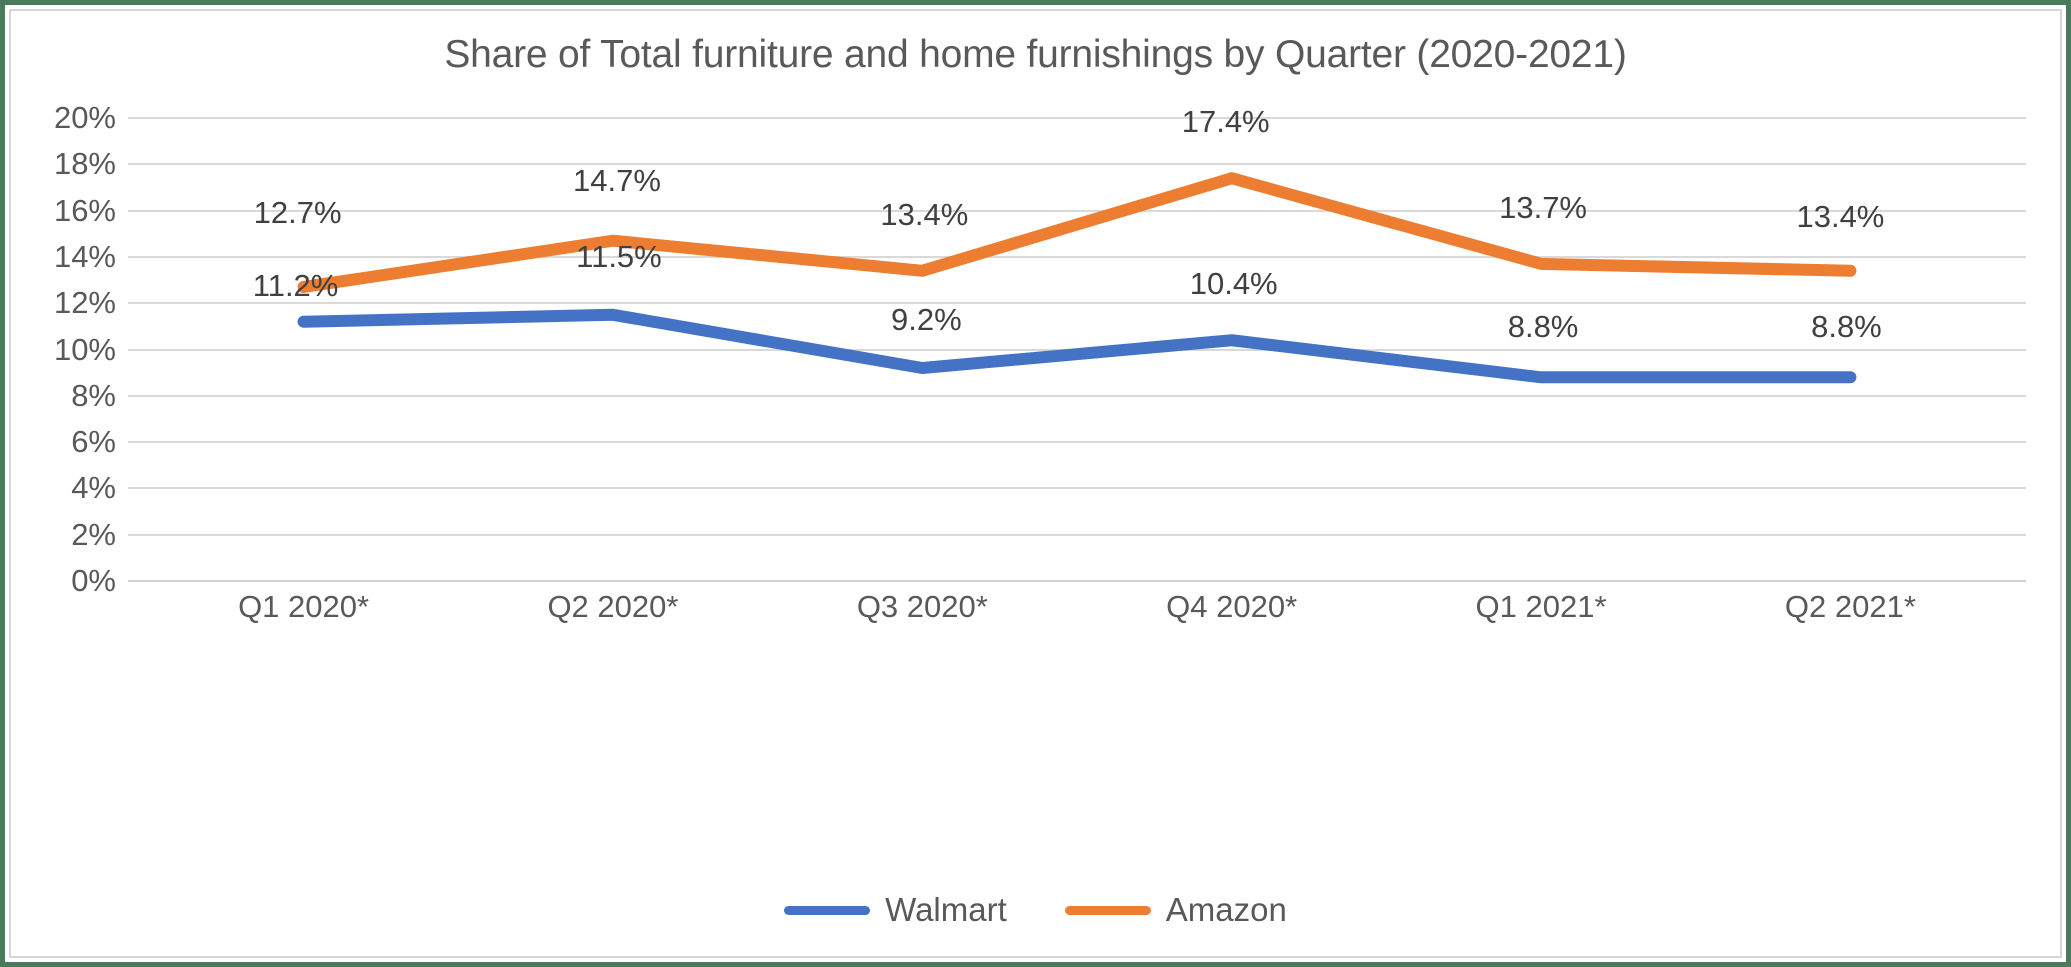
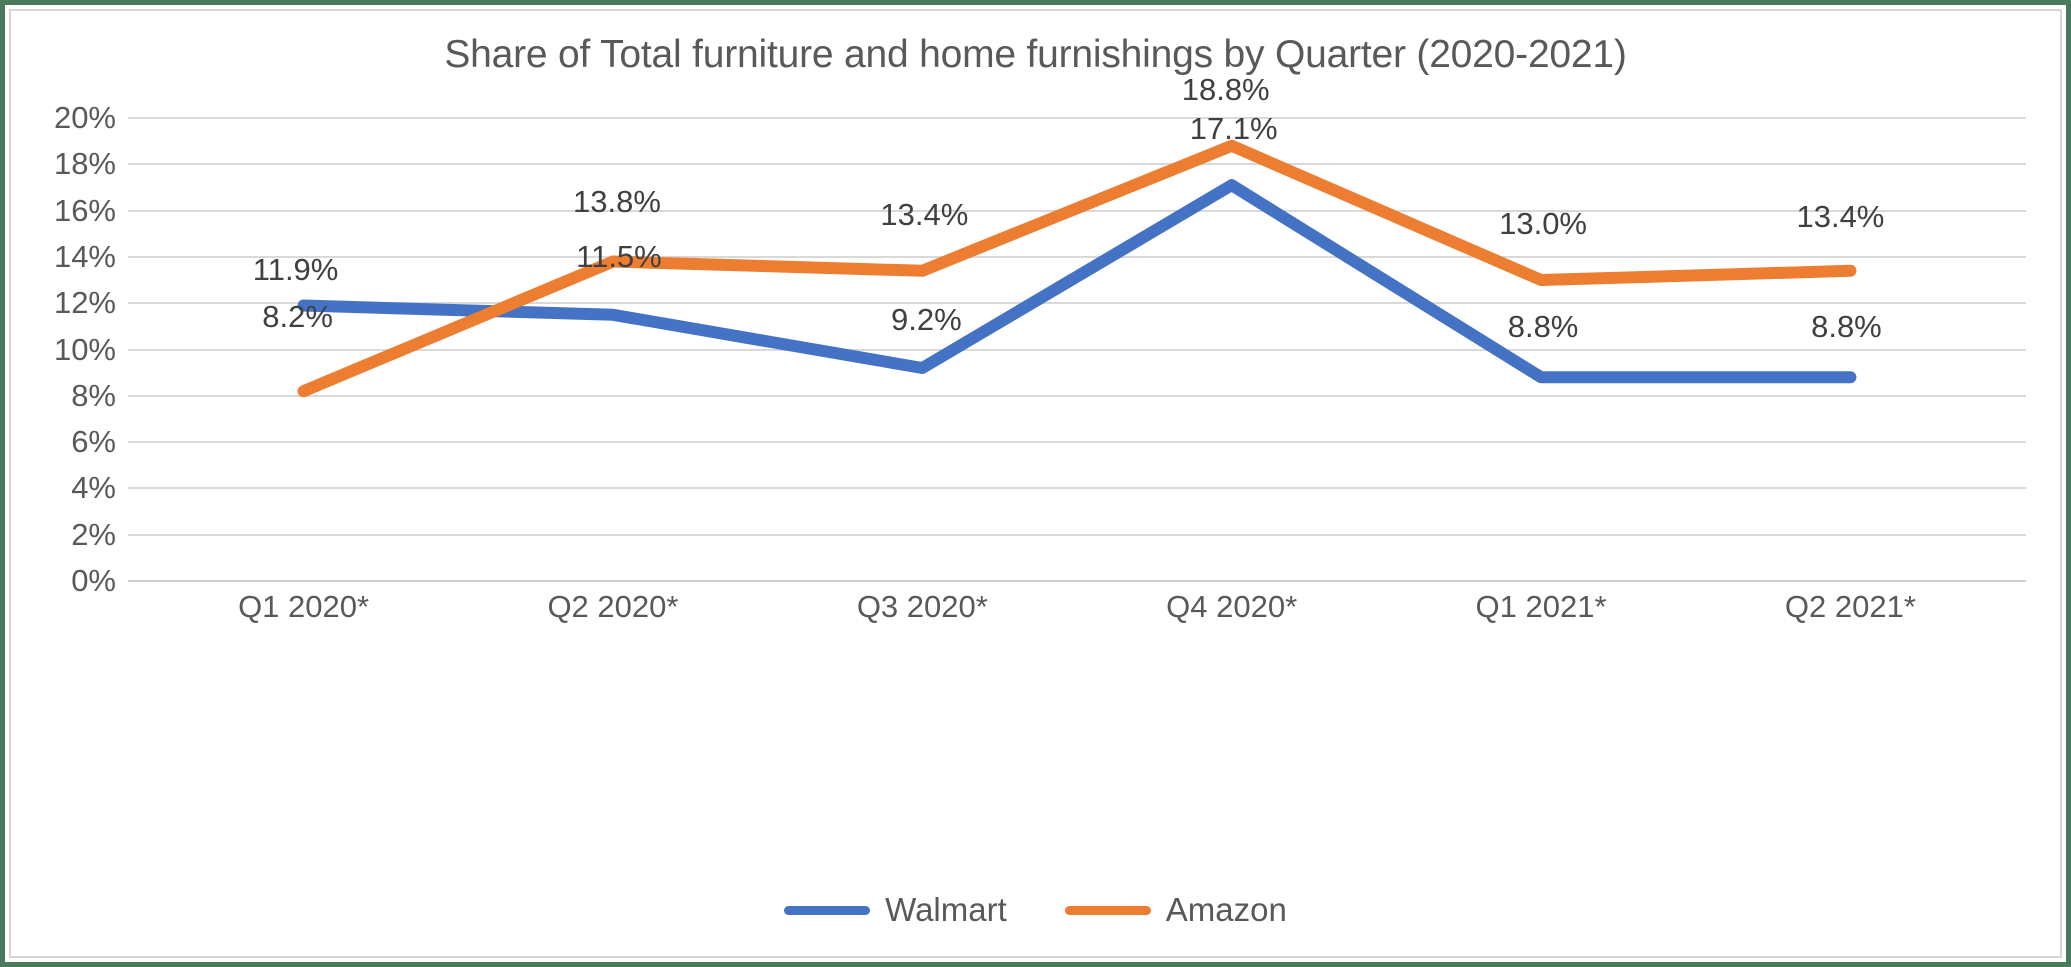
Walmart/Q1 2020*: 11.2% -> 11.9%
Amazon/Q1 2020*: 12.7% -> 8.2%
Amazon/Q2 2020*: 14.7% -> 13.8%
Walmart/Q4 2020*: 10.4% -> 17.1%
Amazon/Q4 2020*: 17.4% -> 18.8%
Amazon/Q1 2021*: 13.7% -> 13.0%
